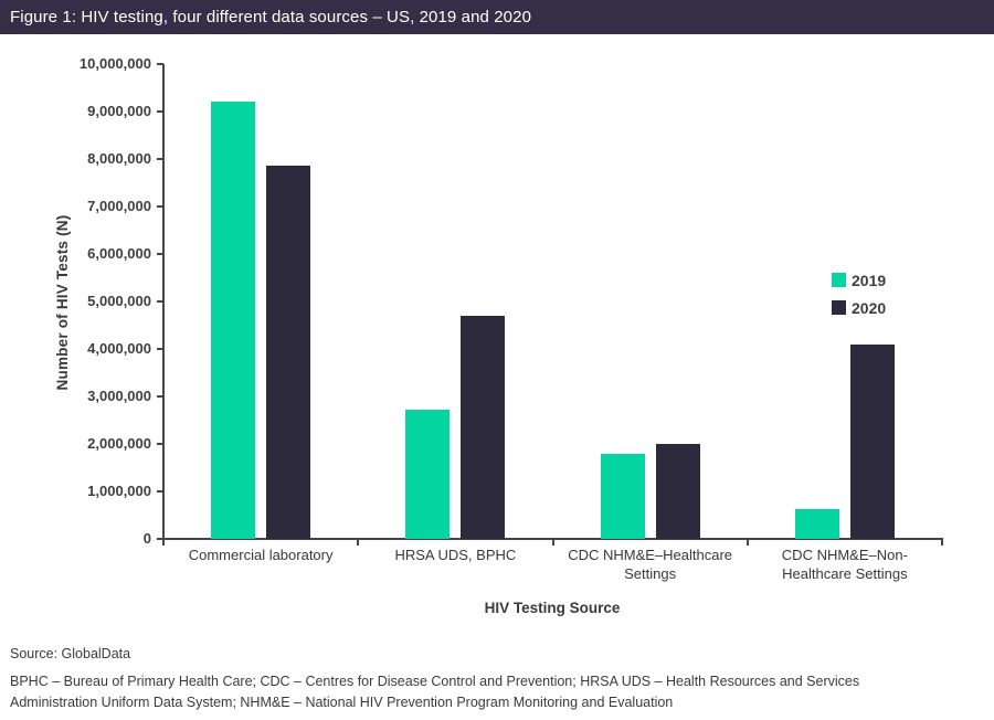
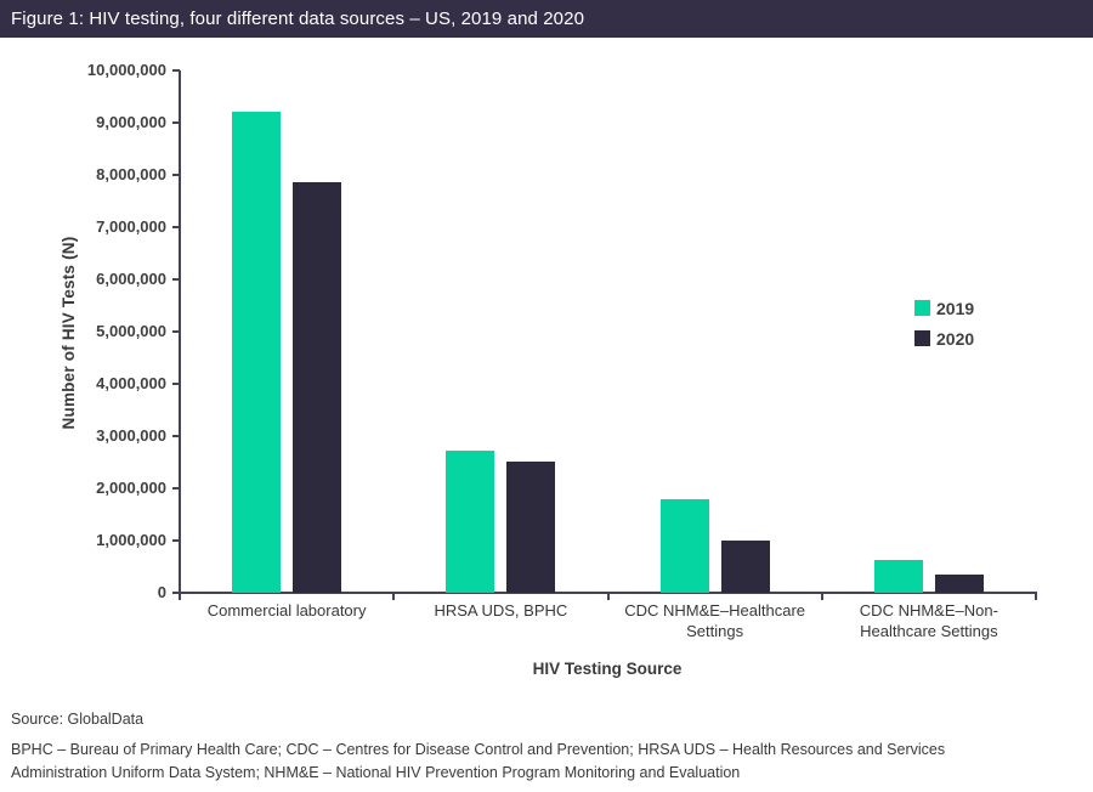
2020/HRSA UDS, BPHC: 4700000 -> 2500000
2020/CDC NHM&E–Healthcare Settings: 2000000 -> 1000000
2020/CDC NHM&E–Non-Healthcare Settings: 4100000 -> 400000
